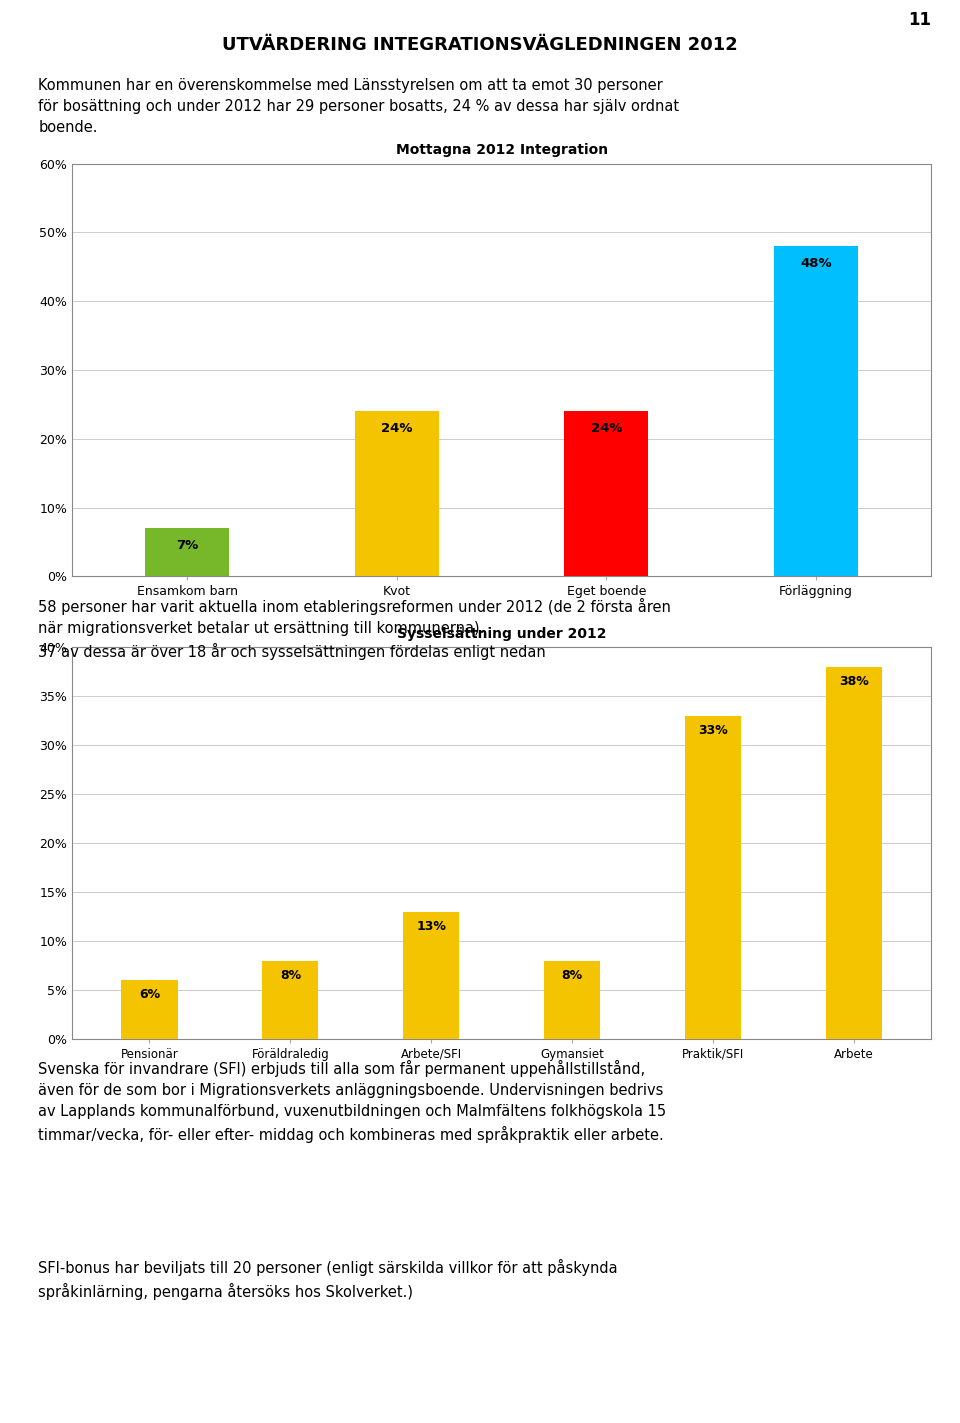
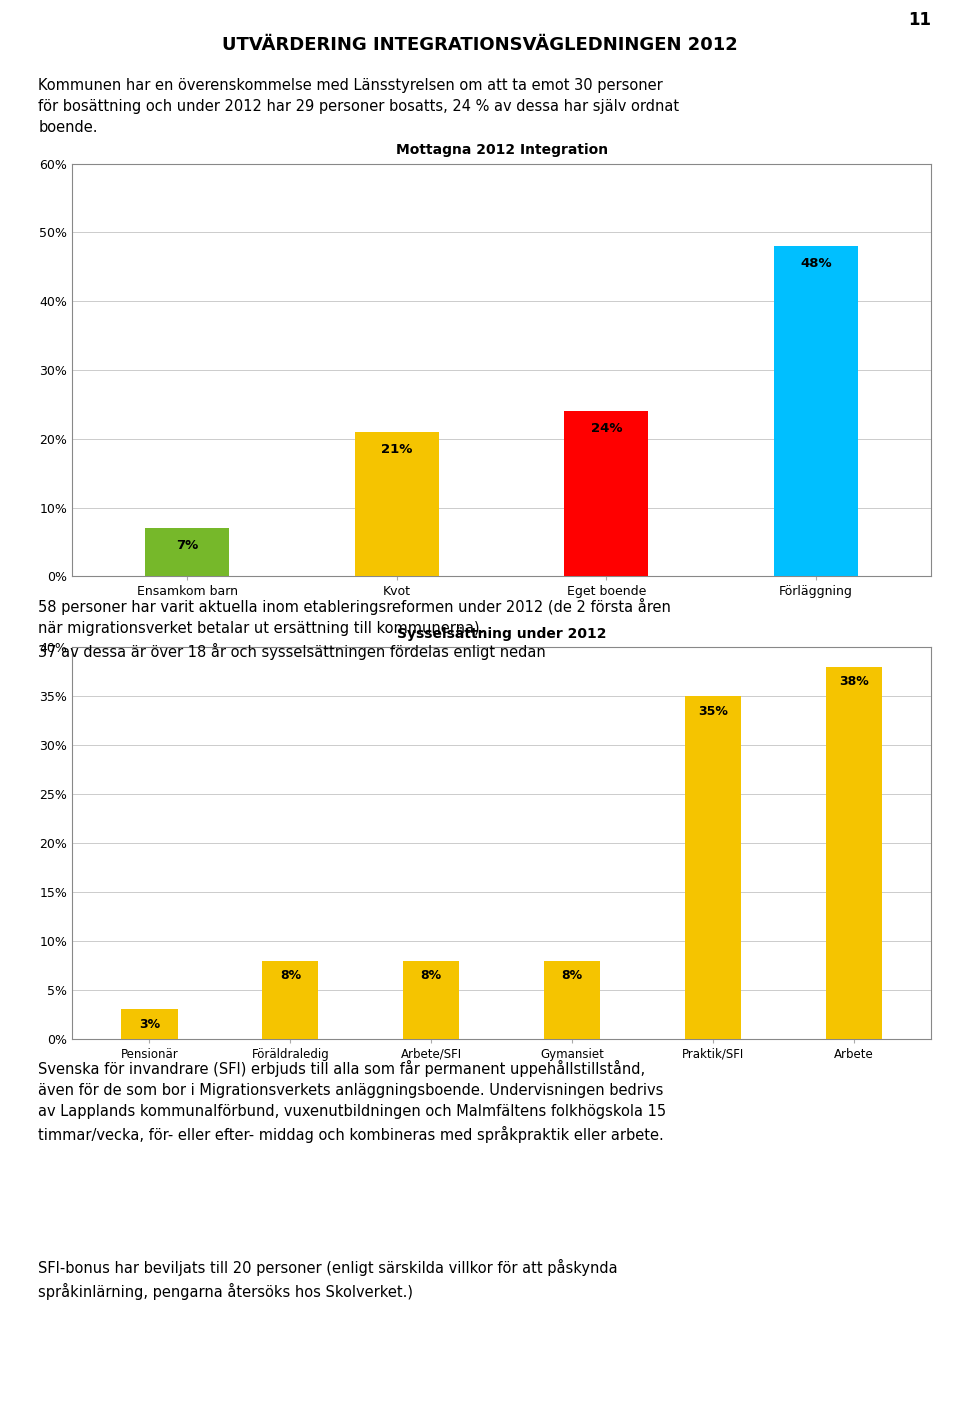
Mottagna 2012 Integration/Kvot: 24% -> 21%
Pensionär: 6% -> 3%
Arbete/SFI: 13% -> 8%
Praktik/SFI: 33% -> 35%
